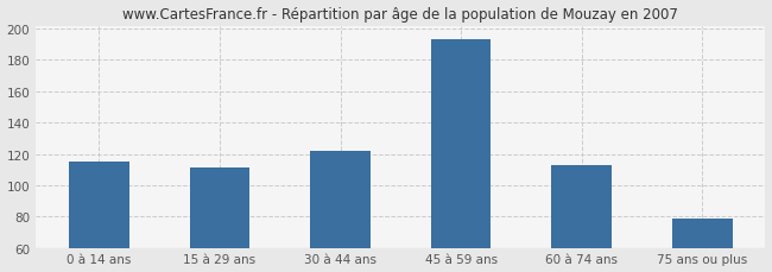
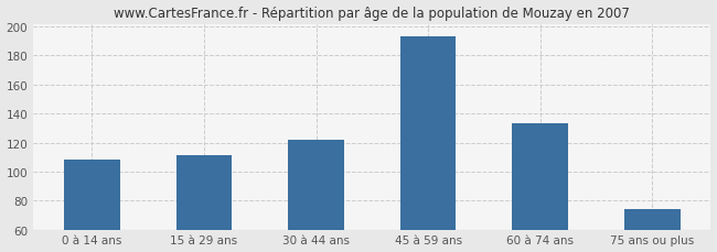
0 à 14 ans: 115 -> 108
60 à 74 ans: 113 -> 133
75 ans ou plus: 79 -> 74
